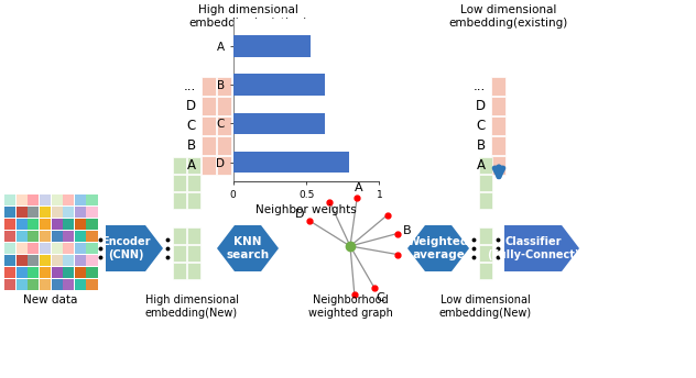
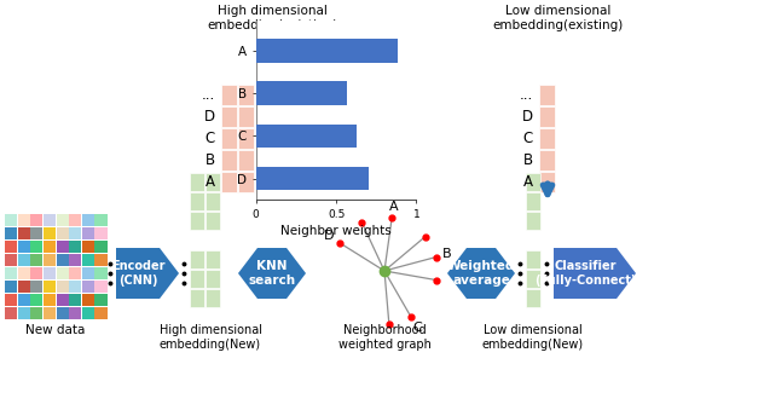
A: 0.53 -> 0.88
B: 0.63 -> 0.57
D: 0.79 -> 0.70
